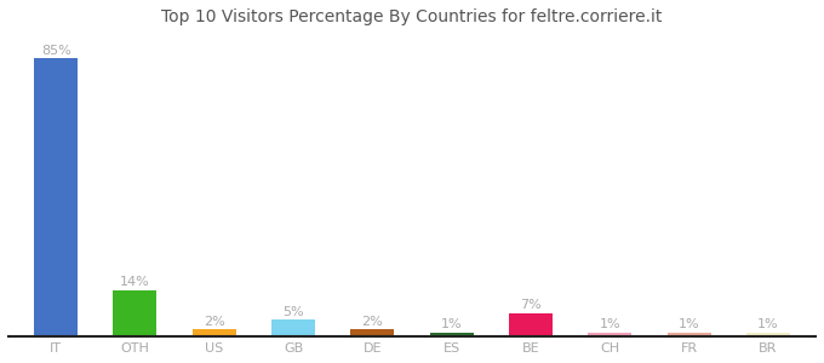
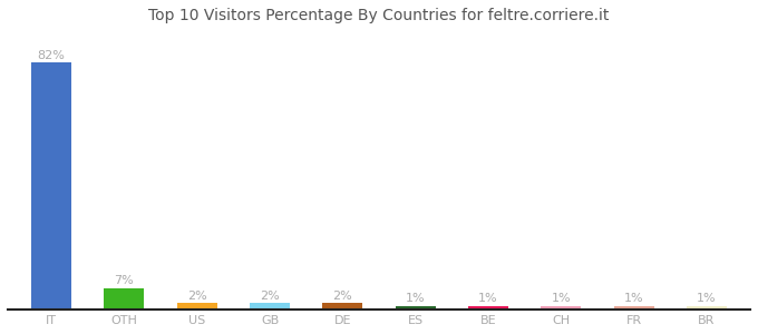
IT: 85% -> 82%
OTH: 14% -> 7%
GB: 5% -> 2%
BE: 7% -> 1%
